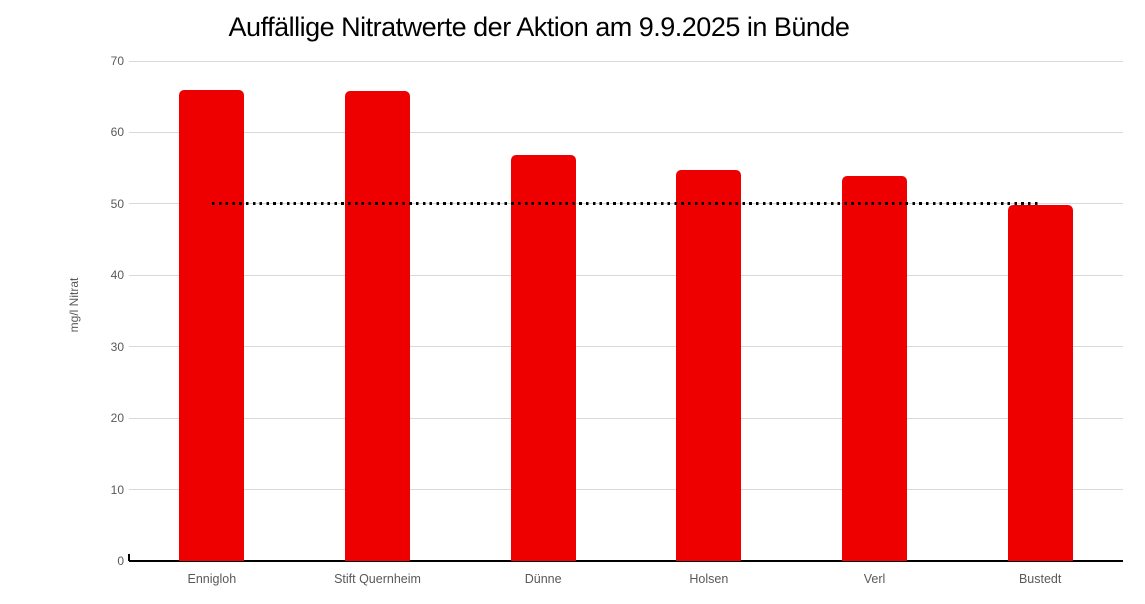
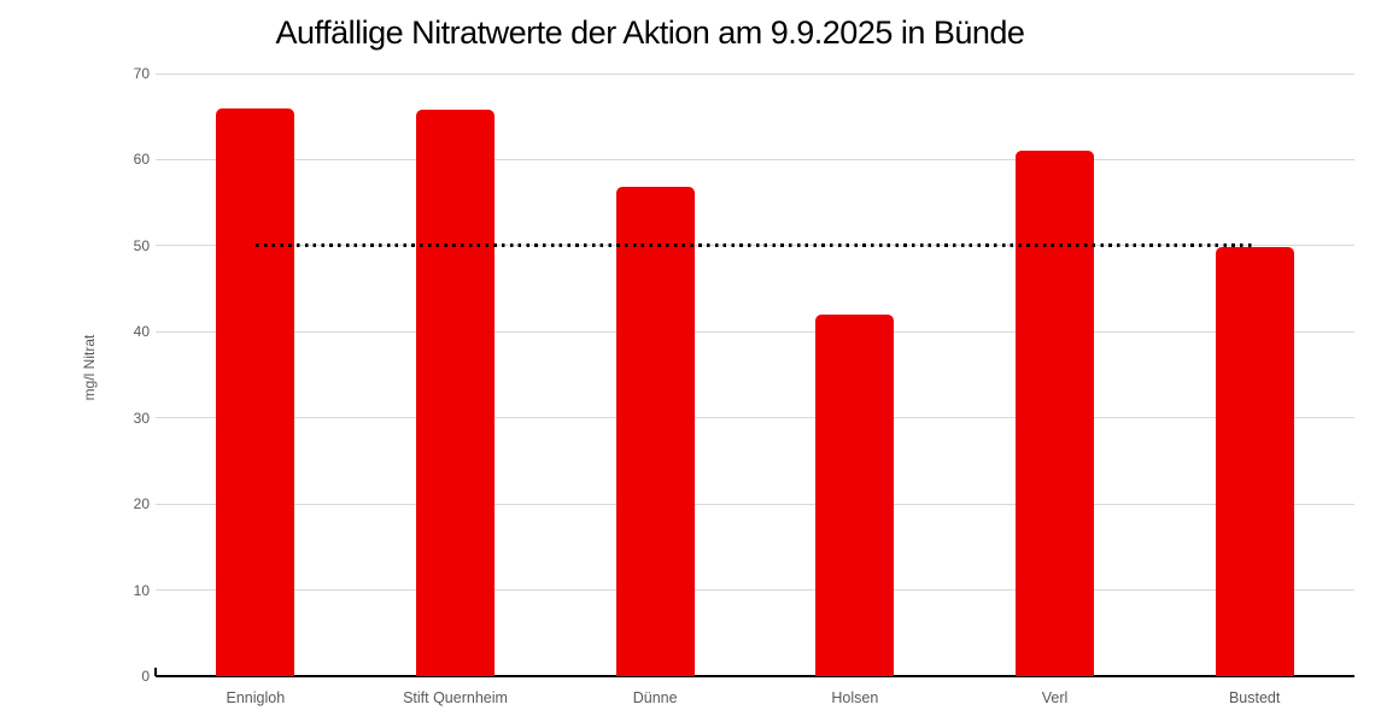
Holsen: 55 -> 42
Verl: 54 -> 61
